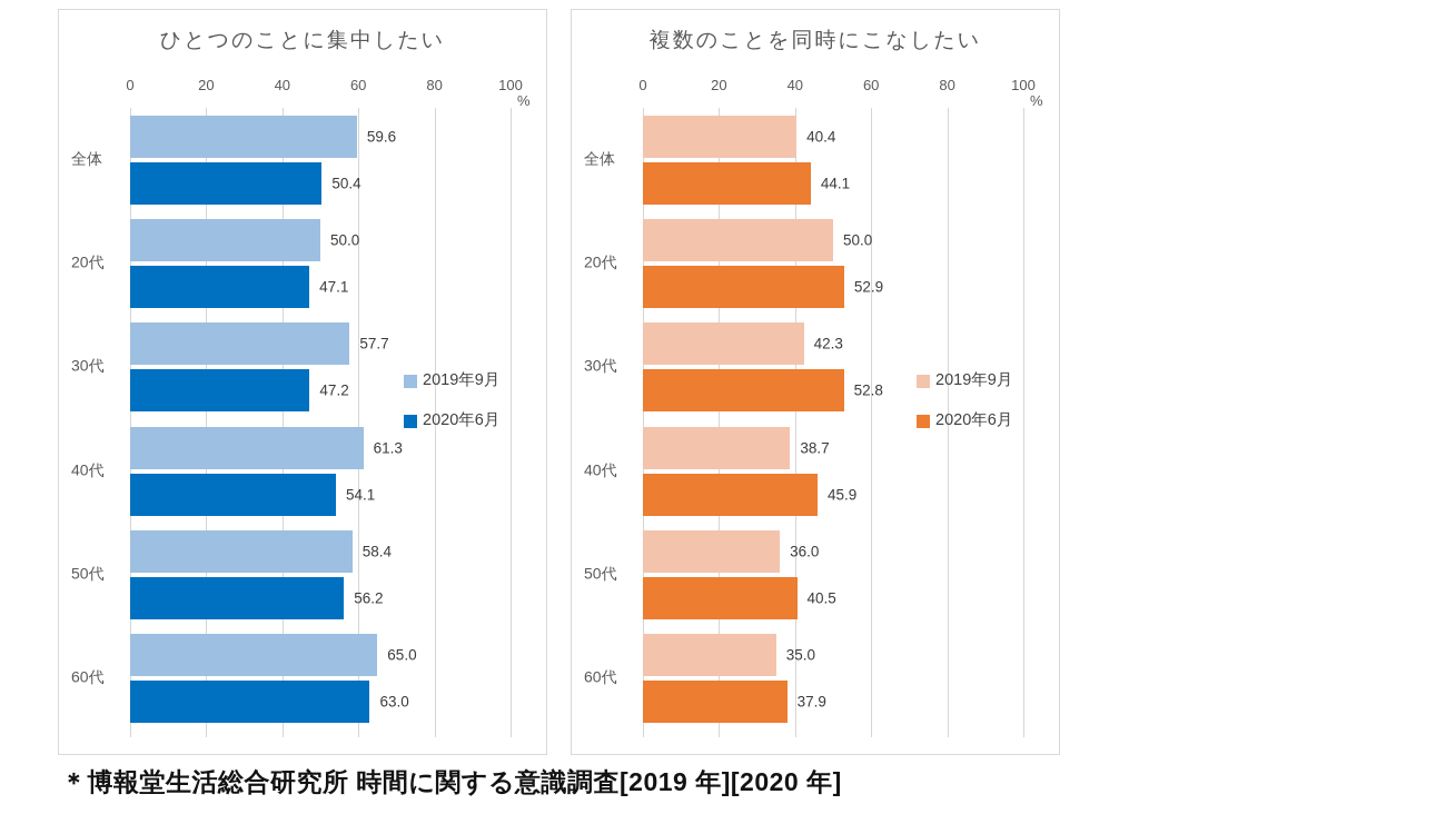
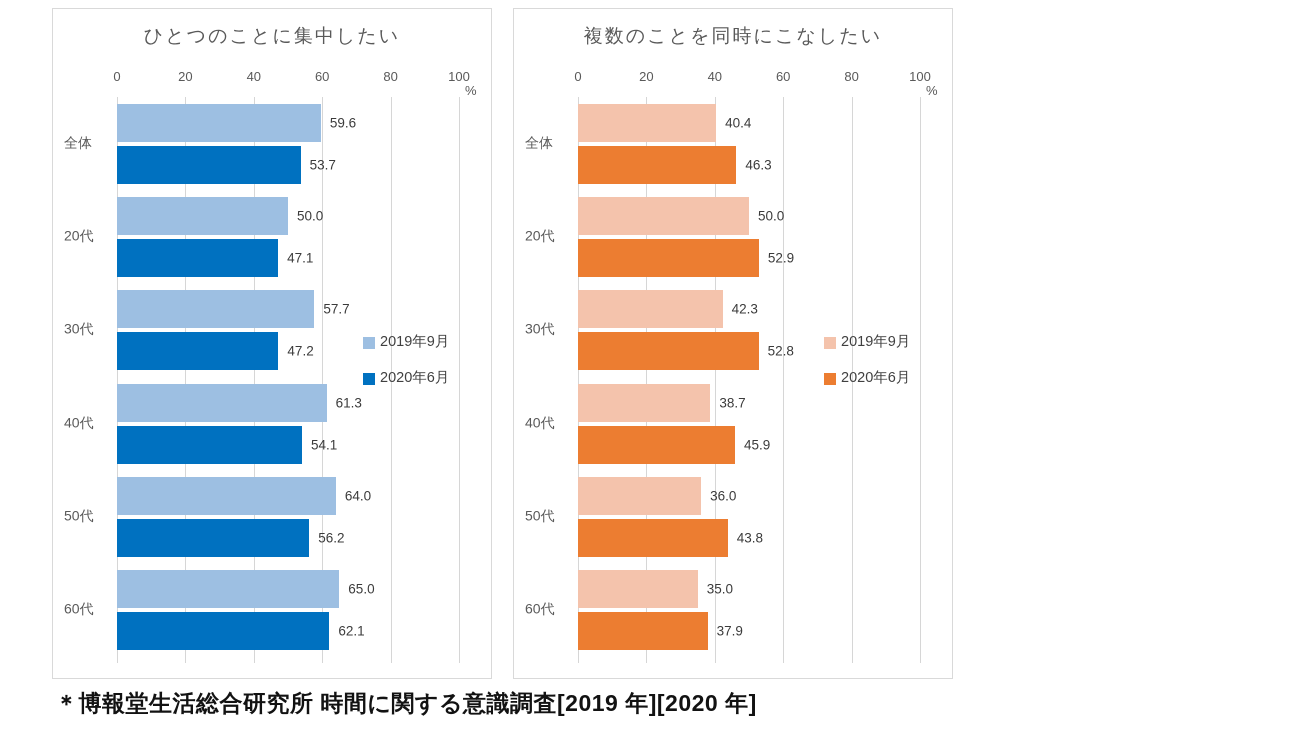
ひとつのことに集中したい/2020年6月/全体: 50.4 -> 53.7
ひとつのことに集中したい/2019年9月/50代: 58.4 -> 64.0
ひとつのことに集中したい/2020年6月/60代: 63.0 -> 62.1
複数のことを同時にこなしたい/2020年6月/全体: 44.1 -> 46.3
複数のことを同時にこなしたい/2020年6月/50代: 40.5 -> 43.8
